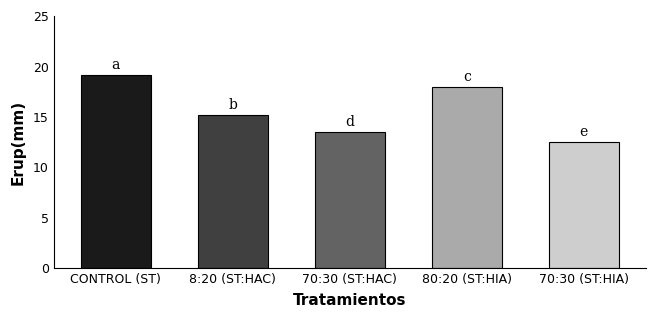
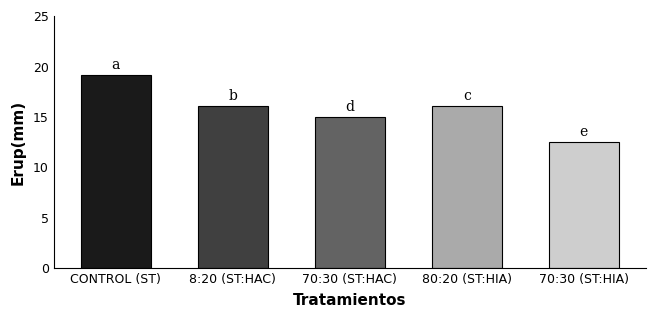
8:20 (ST:HAC): 15.2 -> 16.1
70:30 (ST:HAC): 13.5 -> 15.0
80:20 (ST:HIA): 18.0 -> 16.1
